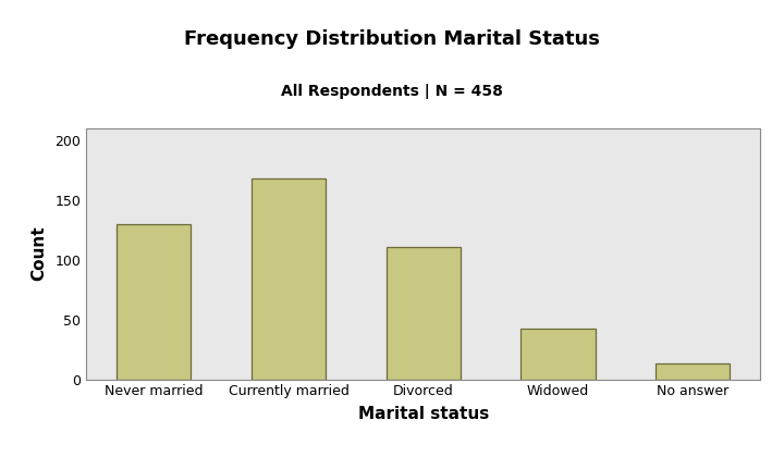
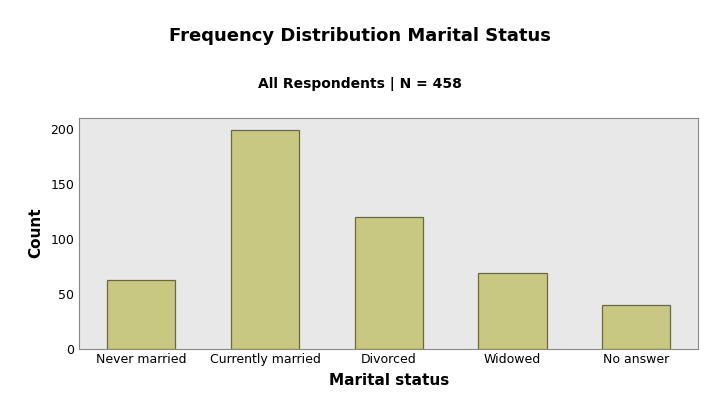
Never married: 130 -> 62
Currently married: 168 -> 199
Divorced: 111 -> 120
Widowed: 42 -> 69
No answer: 13 -> 40
